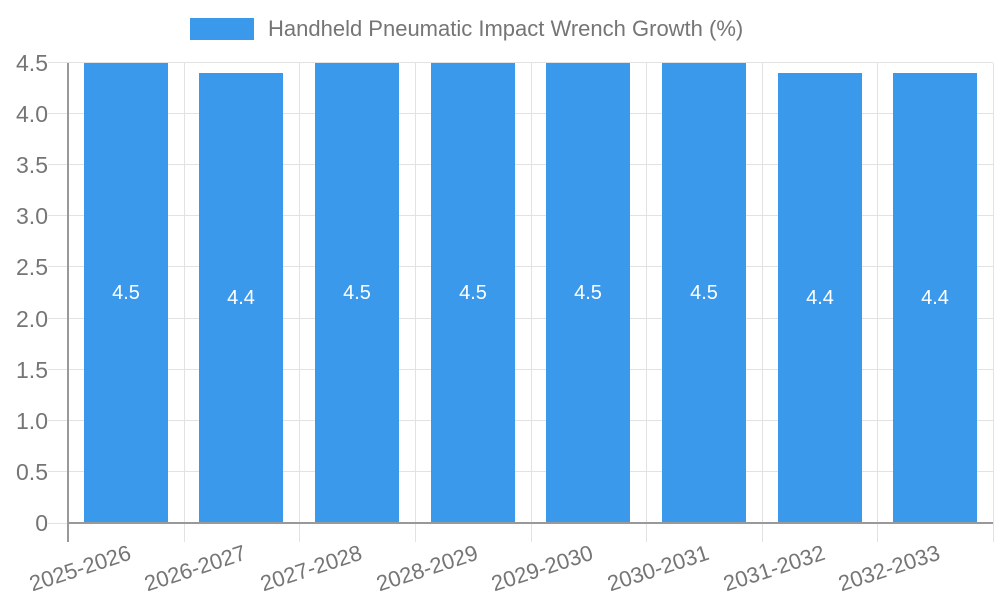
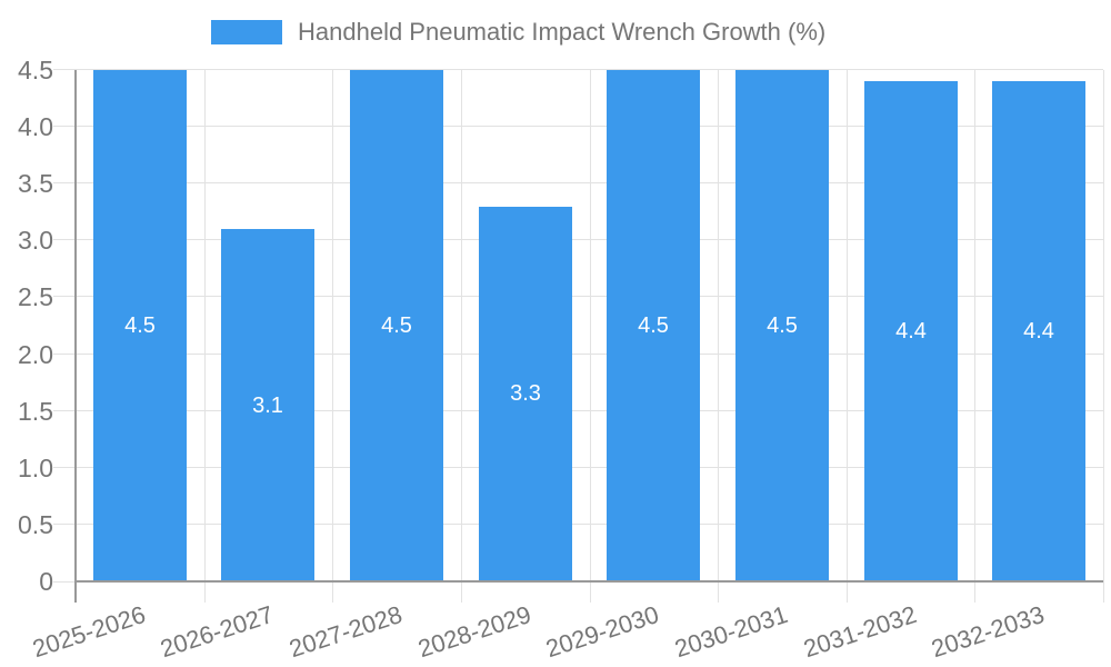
2026-2027: 4.4 -> 3.1
2028-2029: 4.5 -> 3.3
